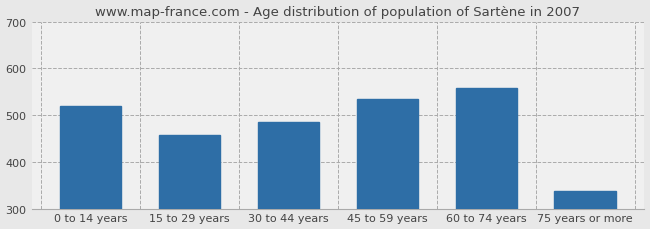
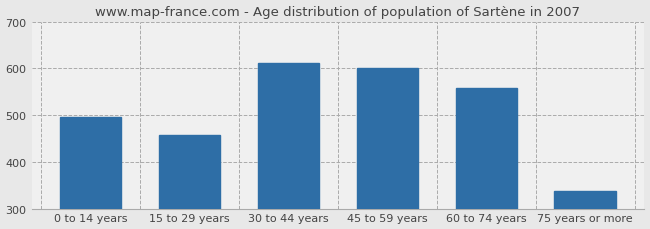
0 to 14 years: 520 -> 495
30 to 44 years: 485 -> 612
45 to 59 years: 535 -> 600
